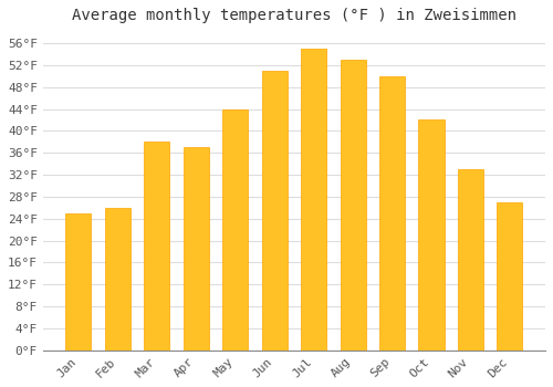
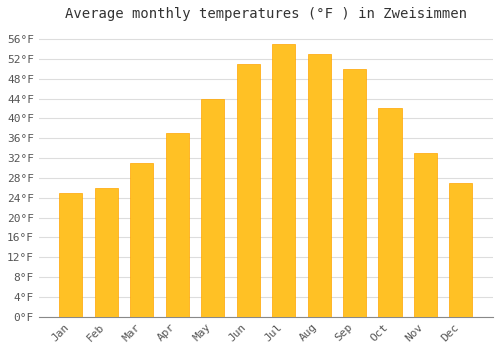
Mar: 38°F -> 31°F
